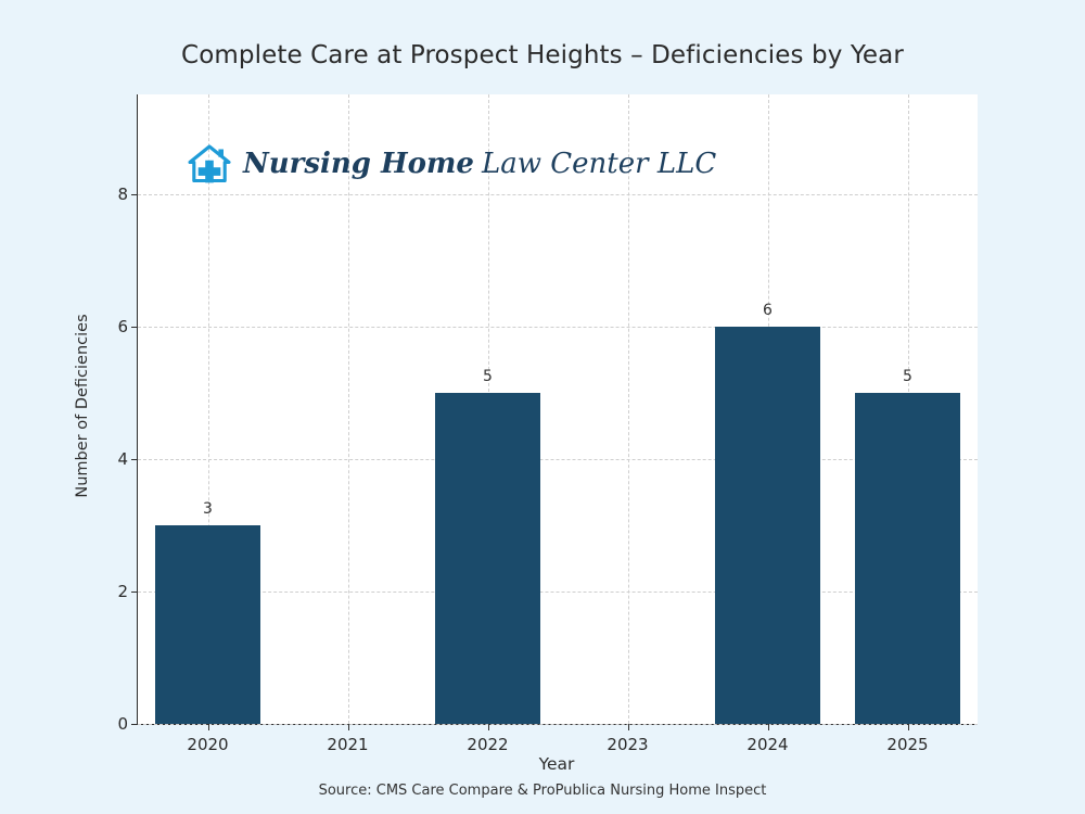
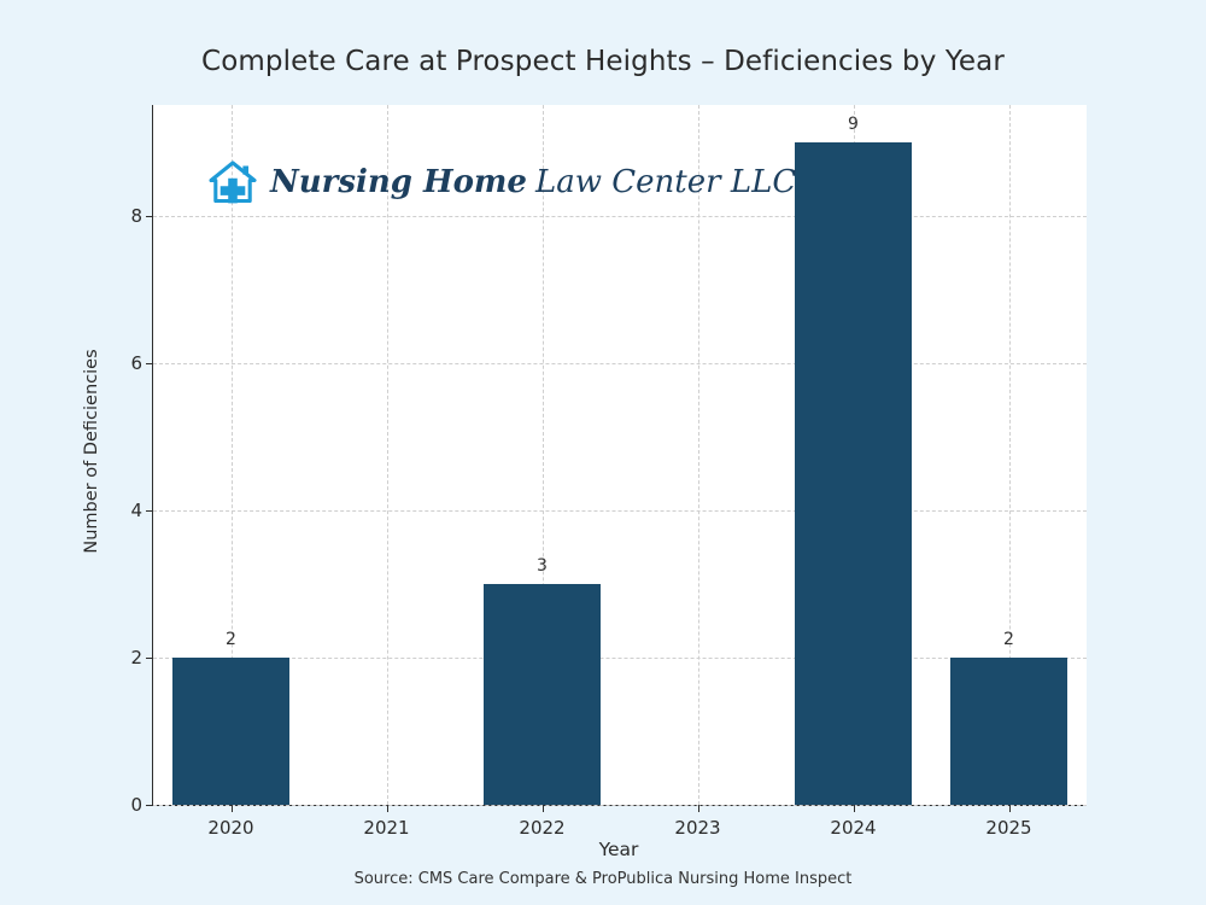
2020: 3 -> 2
2022: 5 -> 3
2024: 6 -> 9
2025: 5 -> 2
